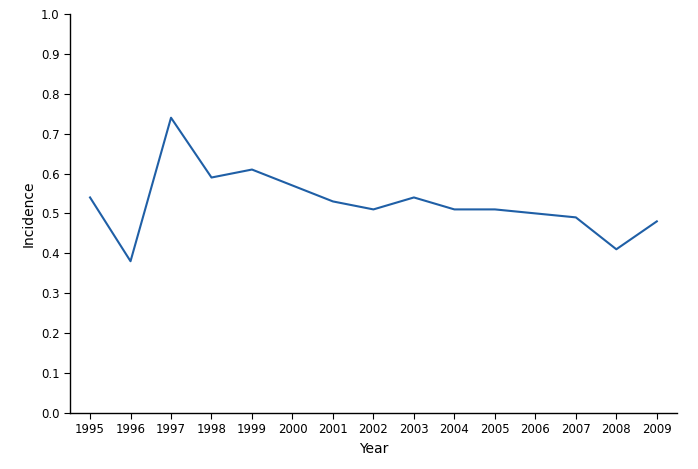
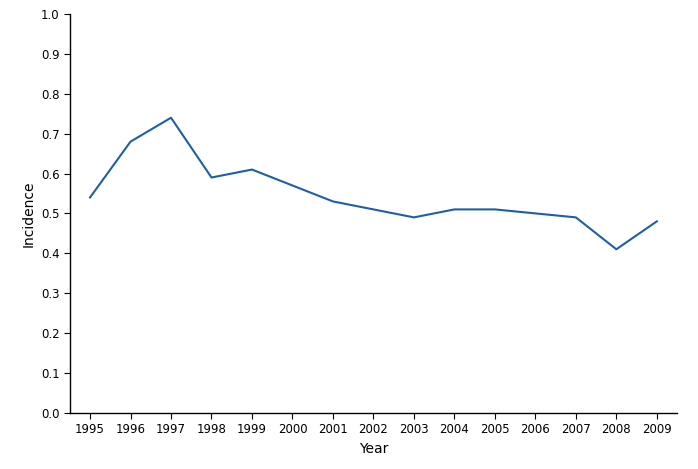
1996: 0.38 -> 0.68
2003: 0.54 -> 0.49
